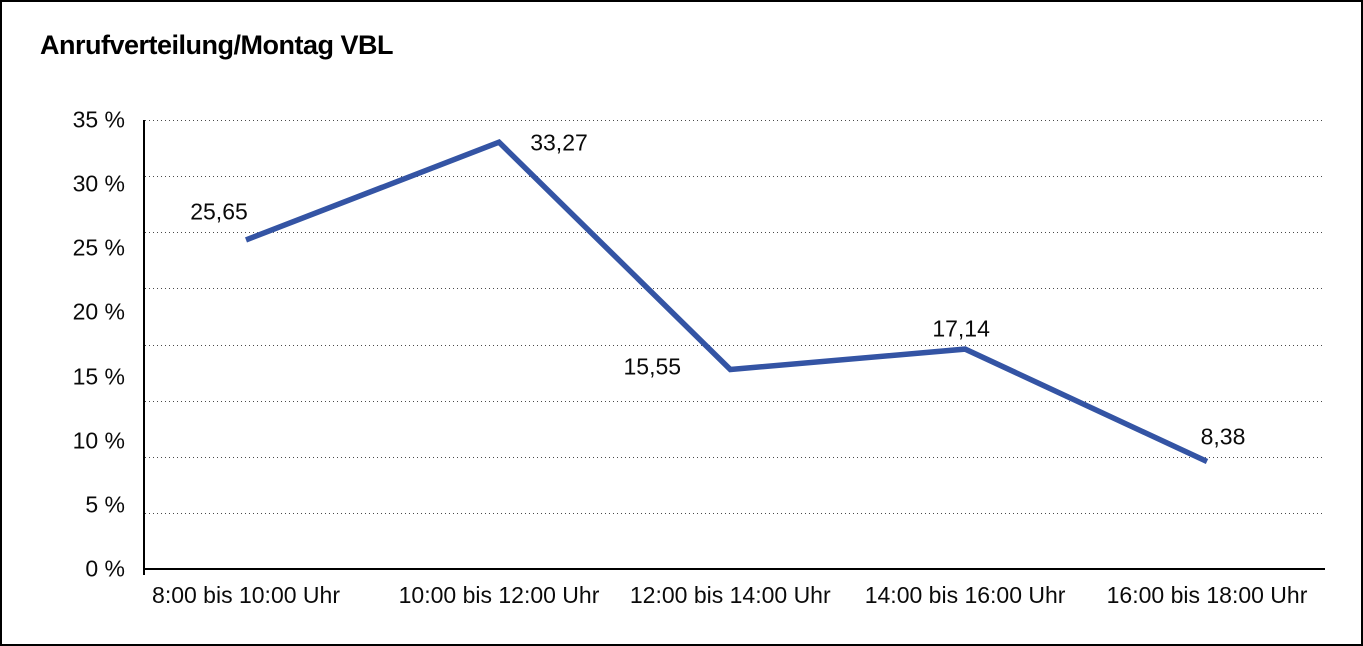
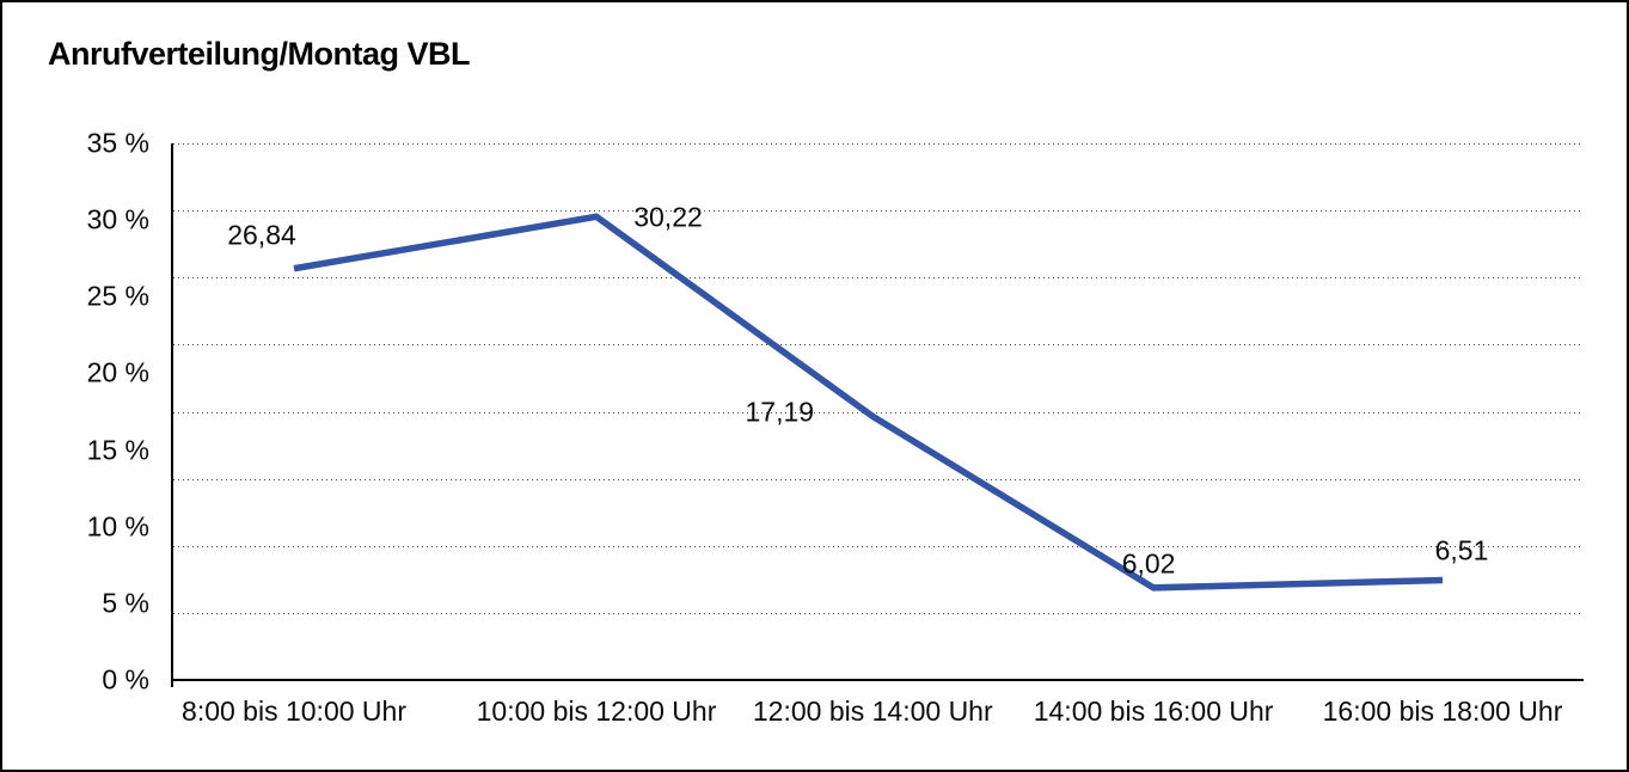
8:00 bis 10:00 Uhr: 25,65 -> 26,84
10:00 bis 12:00 Uhr: 33,27 -> 30,22
12:00 bis 14:00 Uhr: 15,55 -> 17,19
14:00 bis 16:00 Uhr: 17,14 -> 6,02
16:00 bis 18:00 Uhr: 8,38 -> 6,51
